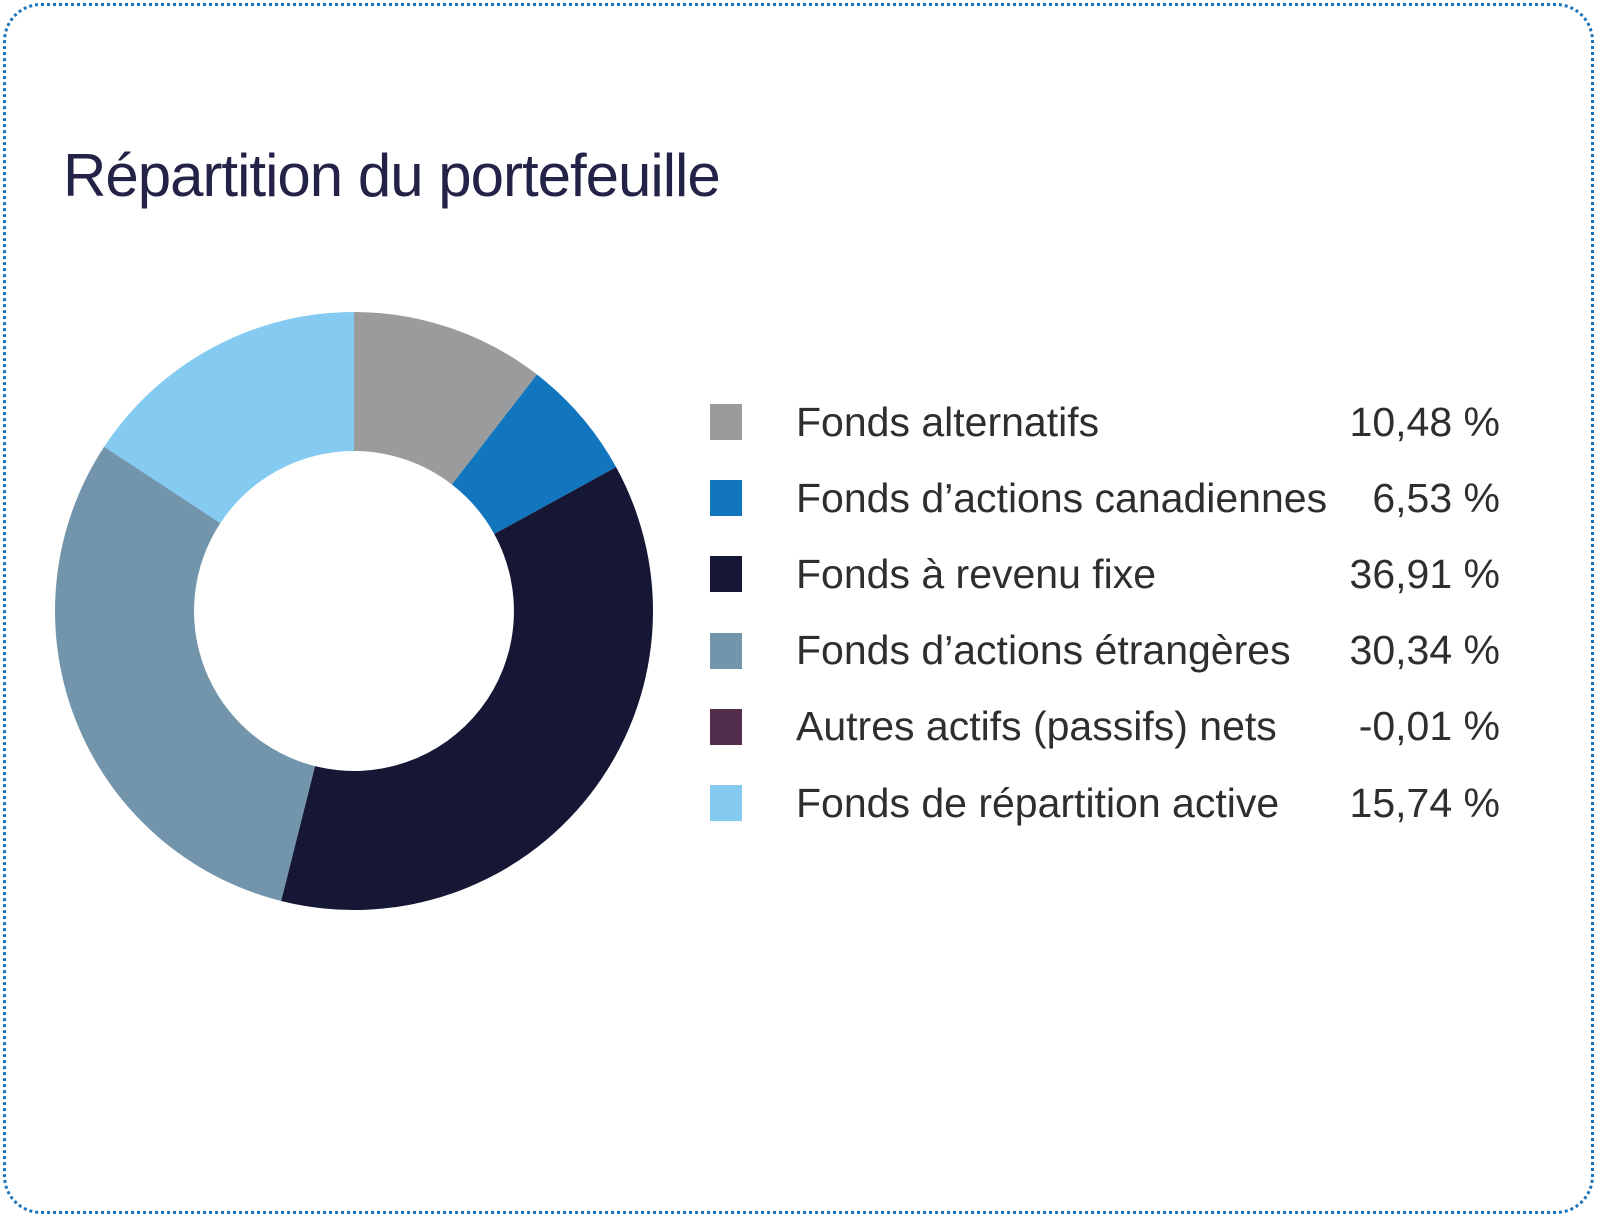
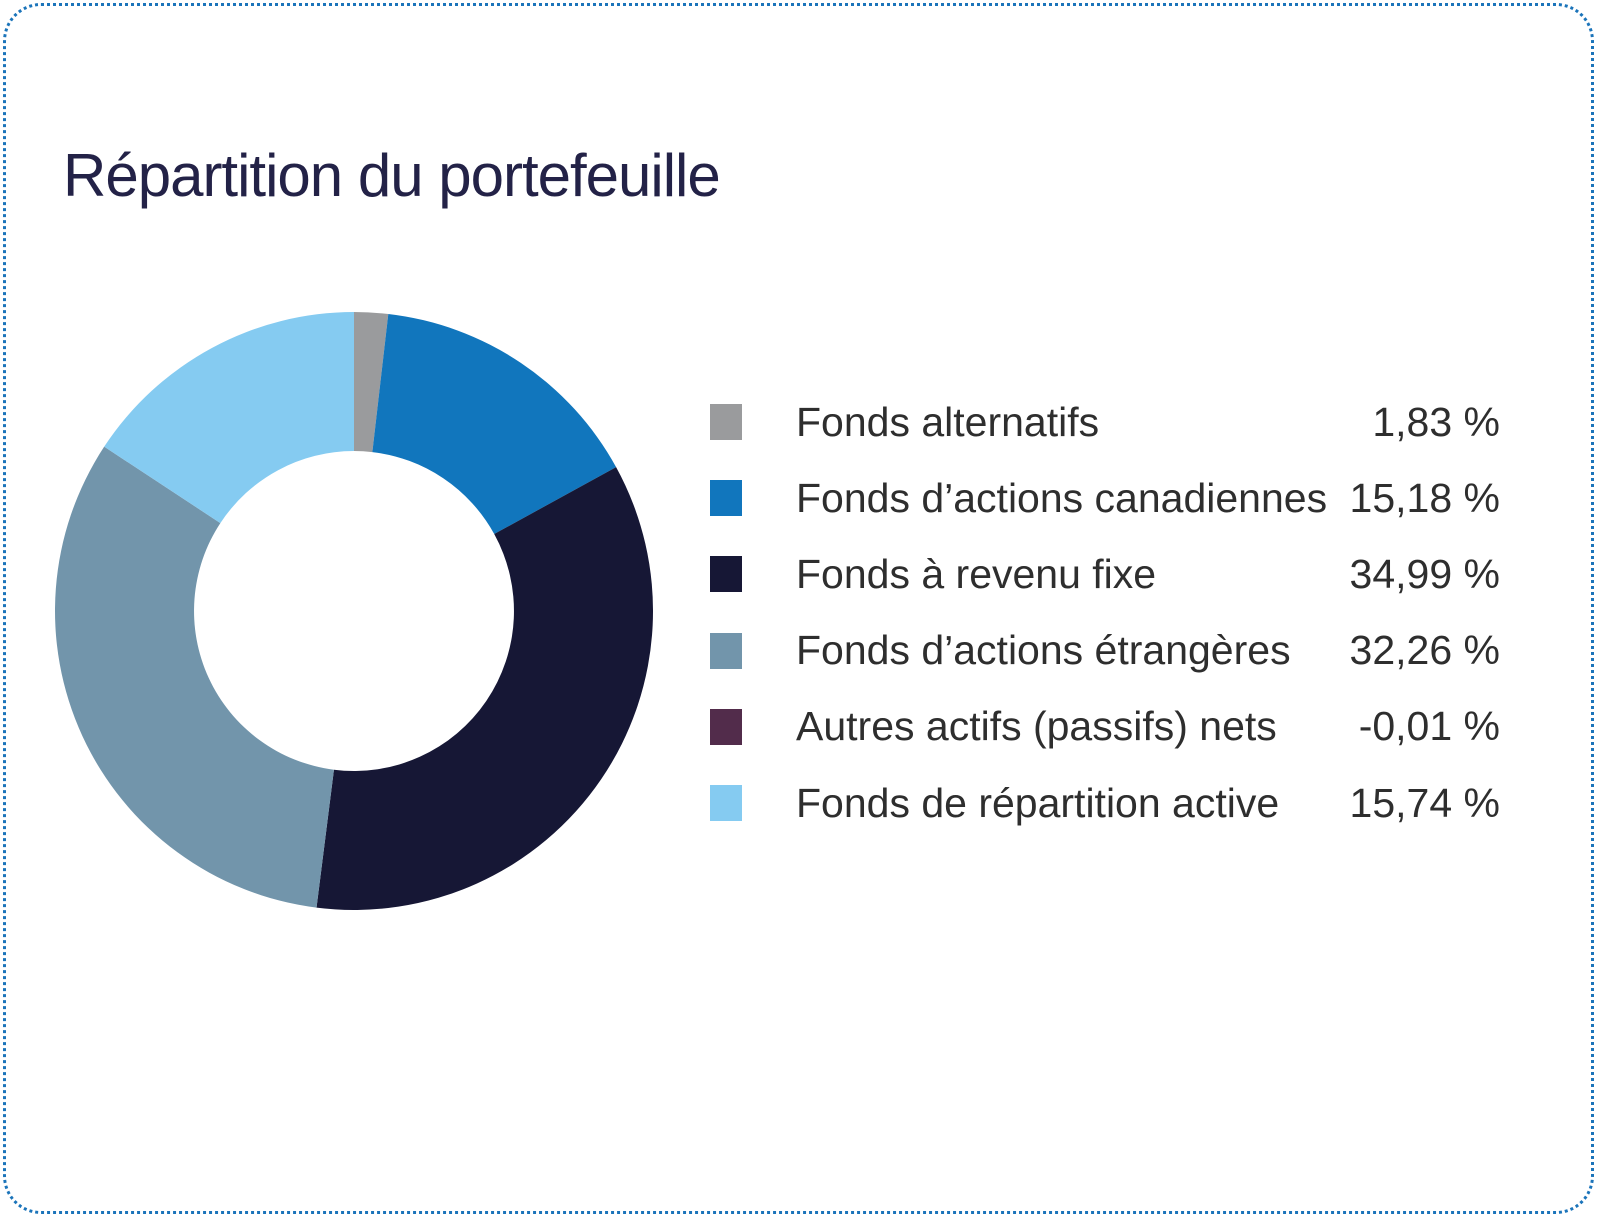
Fonds alternatifs: 10,48 -> 1,83
Fonds d’actions canadiennes: 6,53 -> 15,18
Fonds à revenu fixe: 36,91 -> 34,99
Fonds d’actions étrangères: 30,34 -> 32,26
